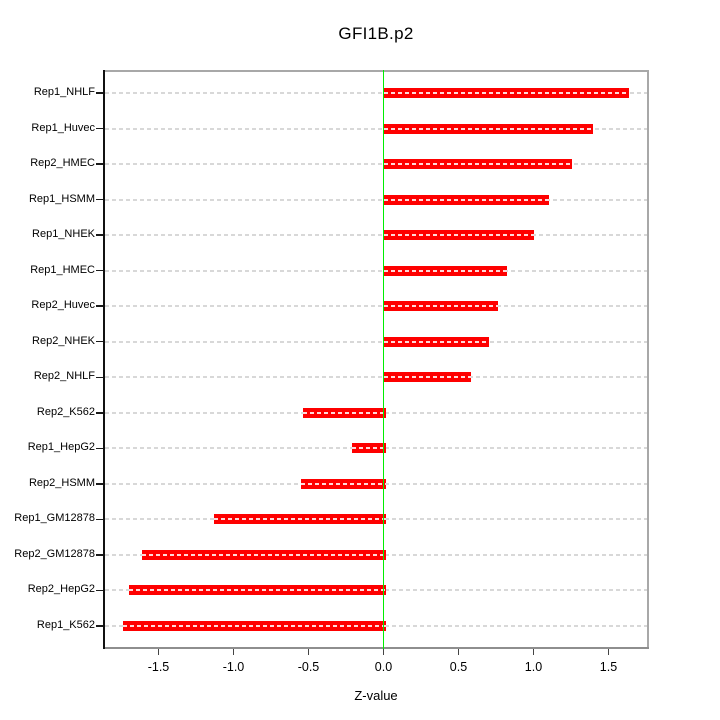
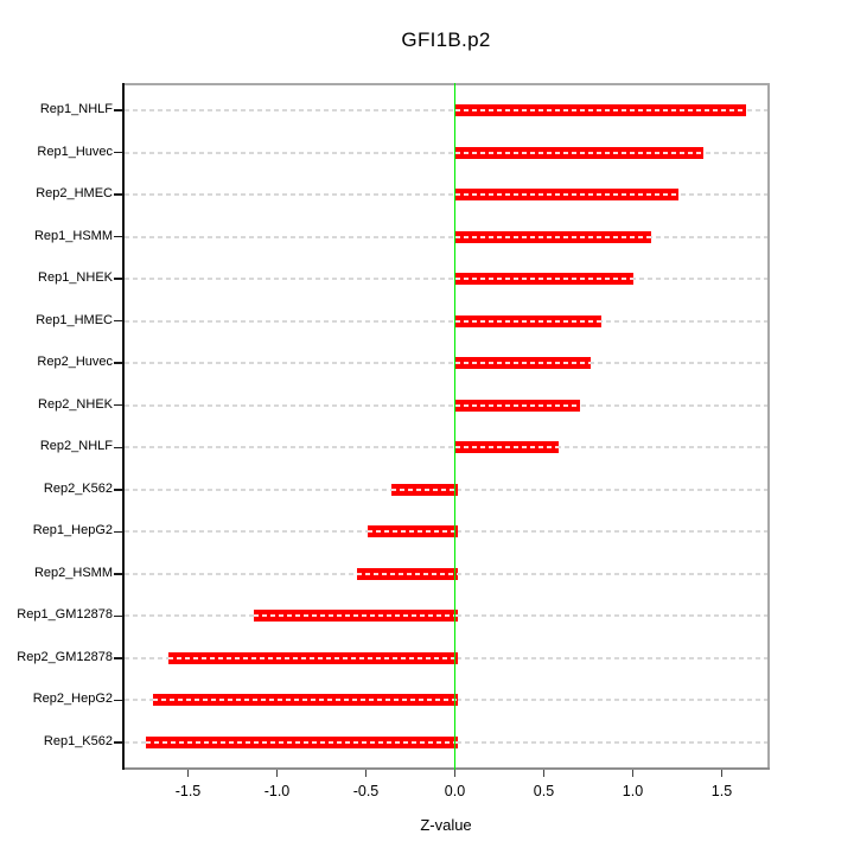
Rep2_K562: -0.54 -> -0.36
Rep1_HepG2: -0.21 -> -0.49
